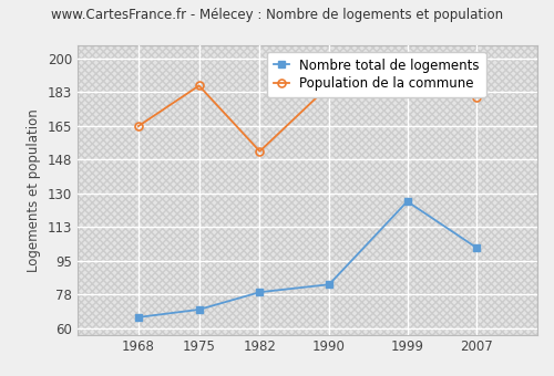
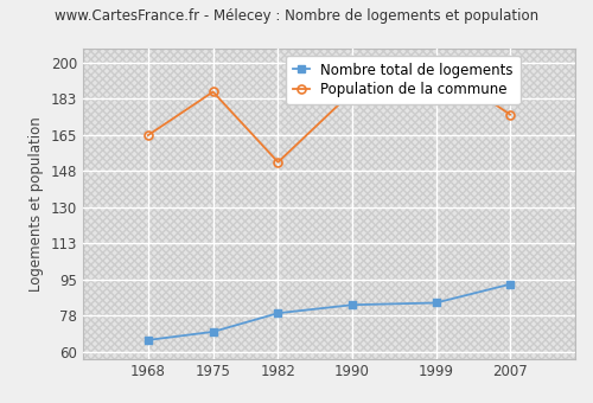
Nombre total de logements/1999: 126 -> 84
Nombre total de logements/2007: 102 -> 93
Population de la commune/2007: 180 -> 175
